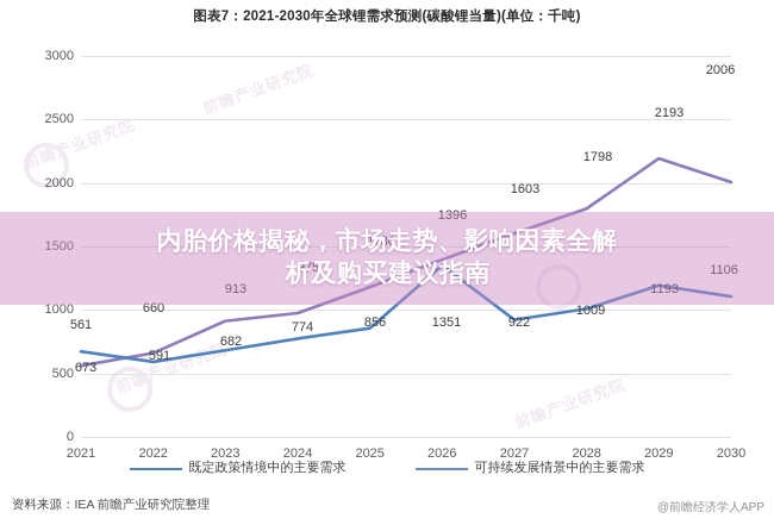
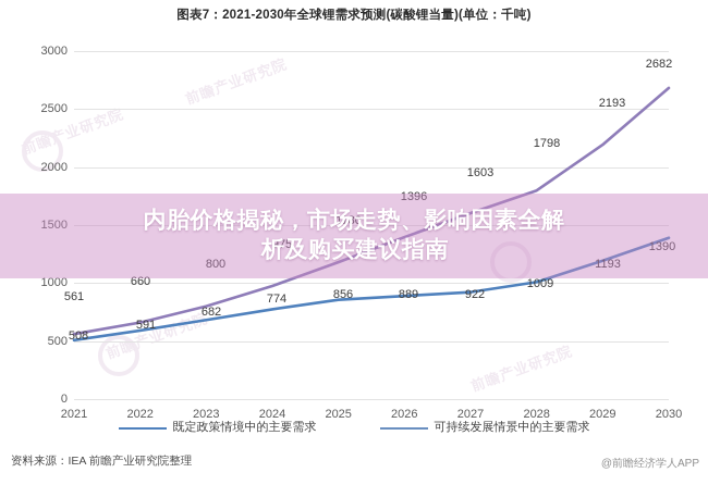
既定政策情境中的主要需求/2021: 673 -> 508
可持续发展情景中的主要需求/2023: 913 -> 800
既定政策情境中的主要需求/2026: 1351 -> 889
既定政策情境中的主要需求/2030: 1106 -> 1390
可持续发展情景中的主要需求/2030: 2006 -> 2682
